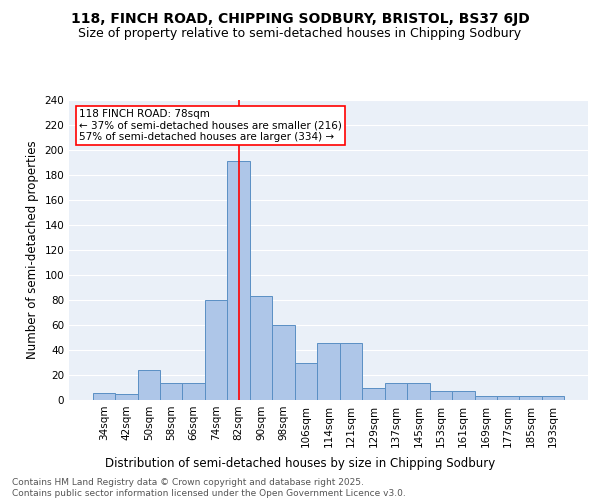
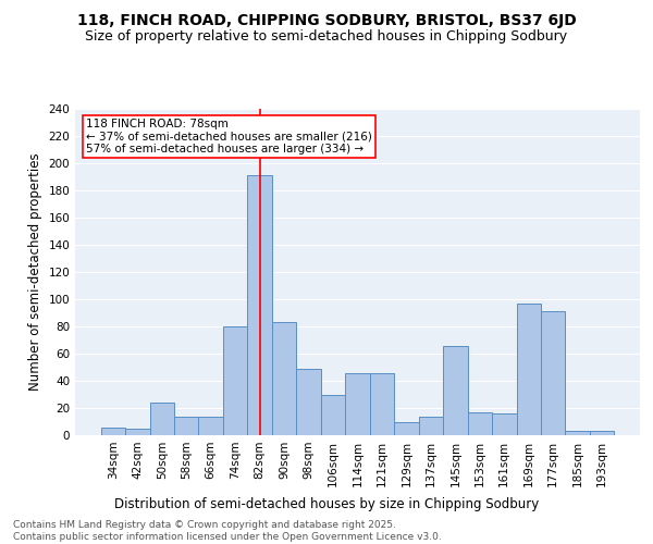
98sqm: 60 -> 49
145sqm: 14 -> 66
153sqm: 7 -> 17
161sqm: 7 -> 16
169sqm: 3 -> 97
177sqm: 3 -> 91
